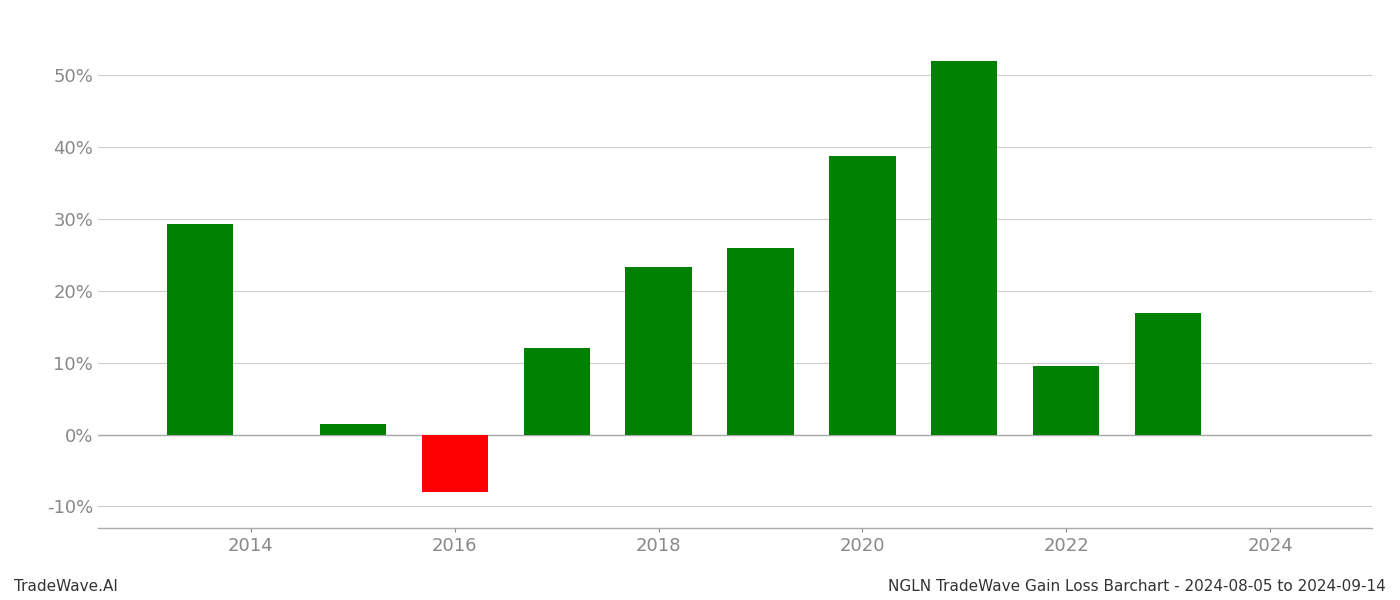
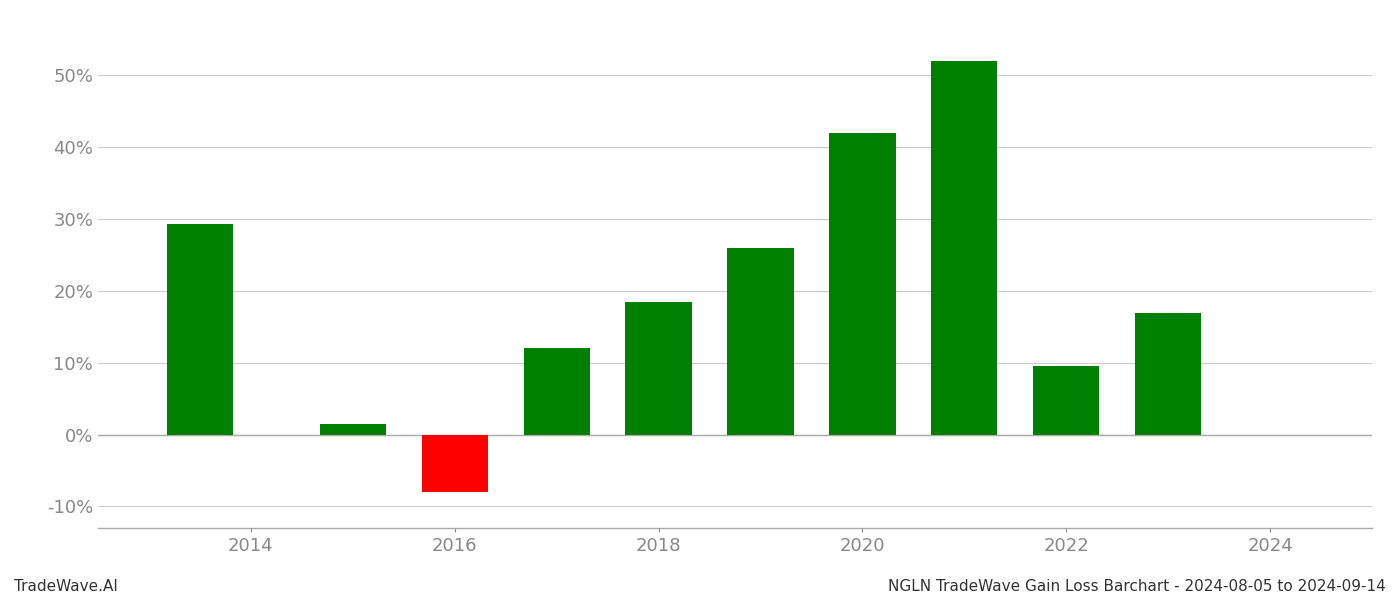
2018: 23.4% -> 18.5%
2020: 38.8% -> 42.0%
